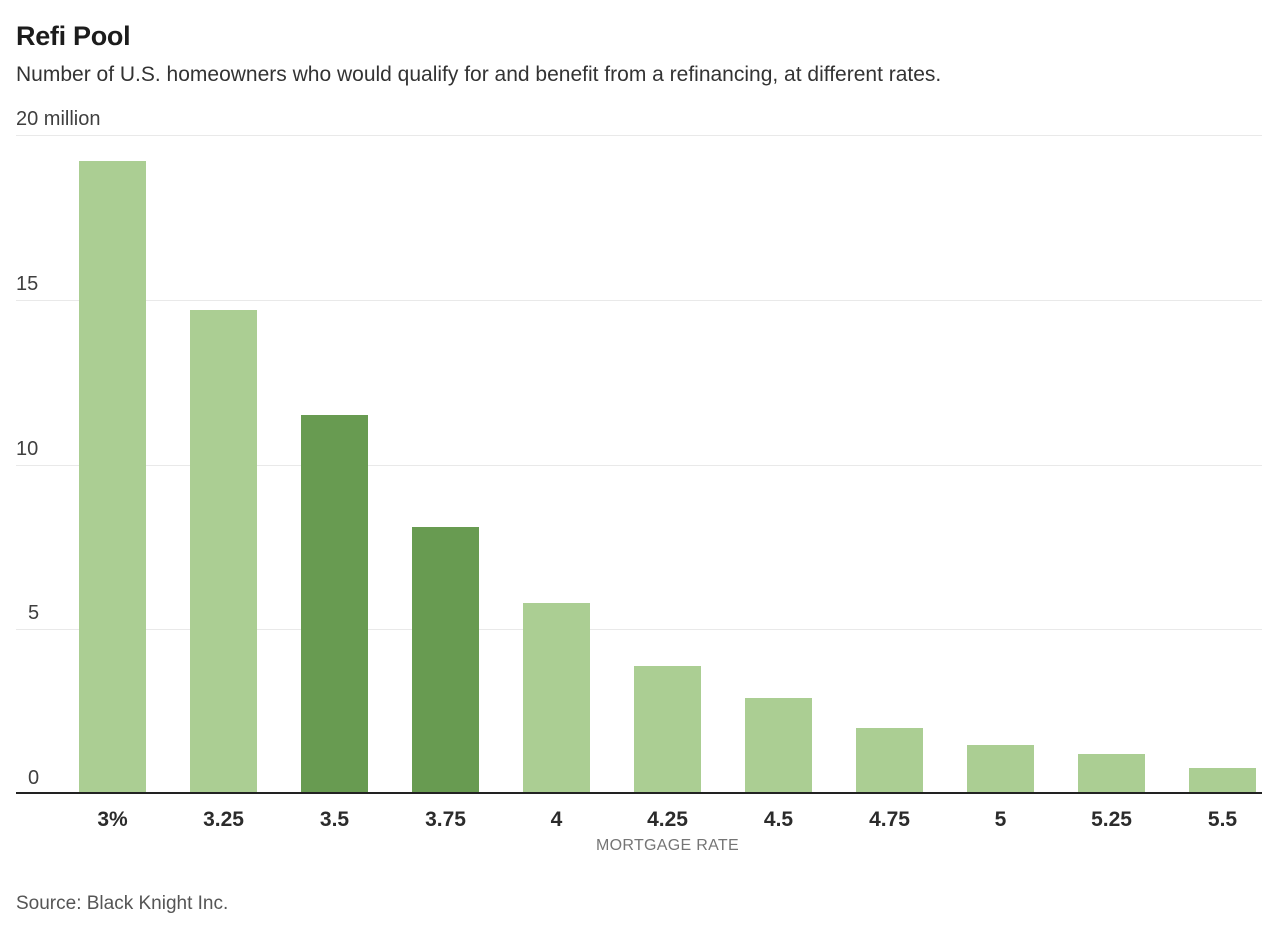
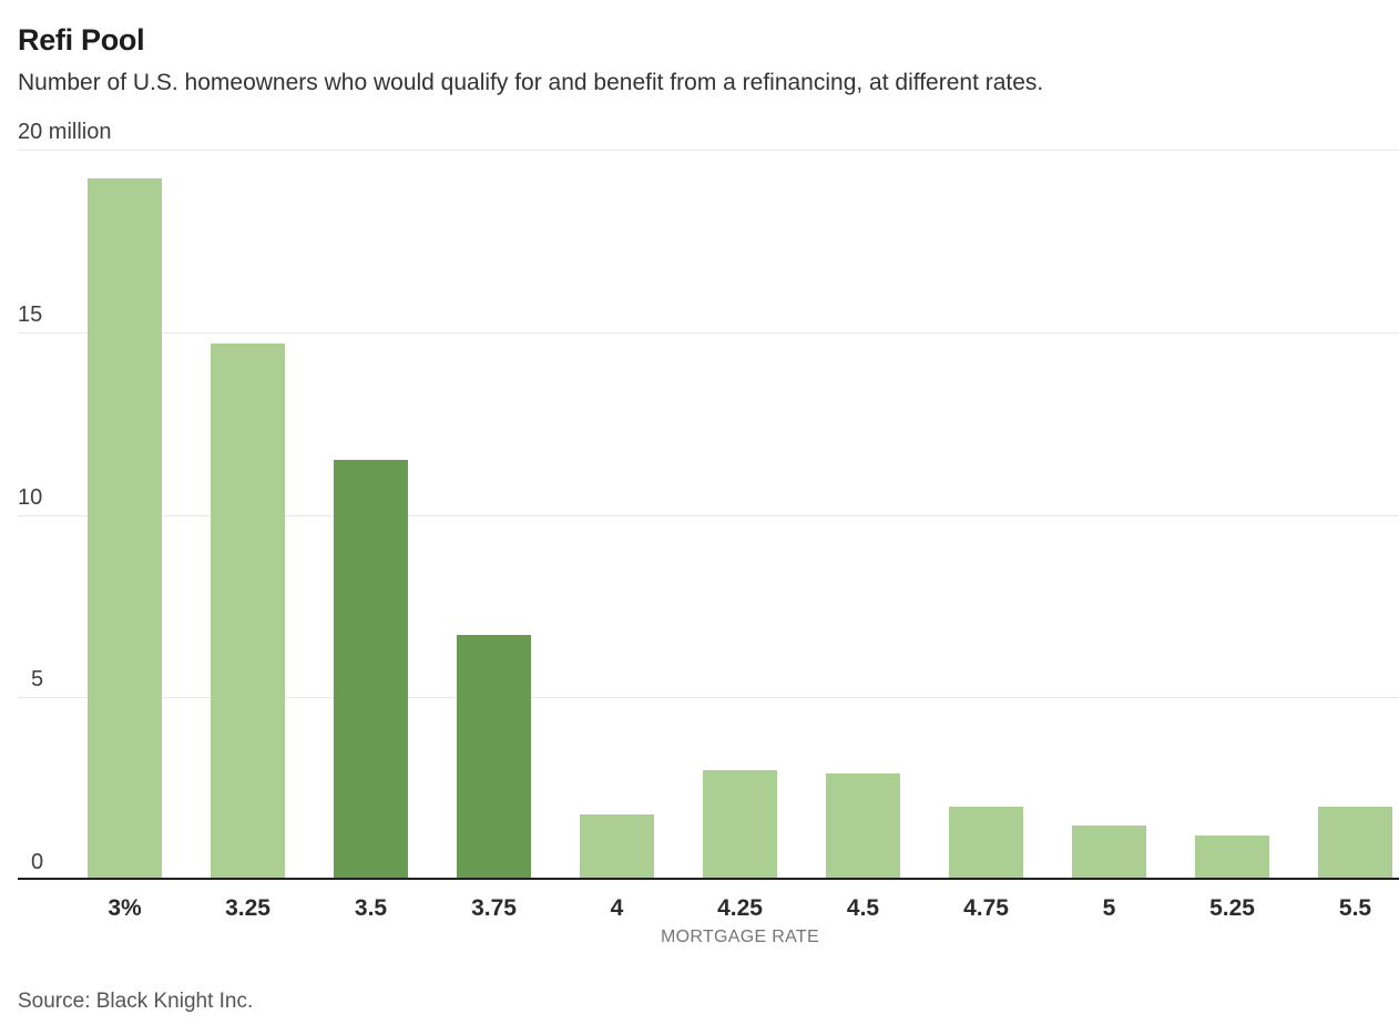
3.75: 8.1 -> 6.7
4: 5.8 -> 1.8
4.25: 3.9 -> 3.0
5.5: 0.8 -> 2.0
